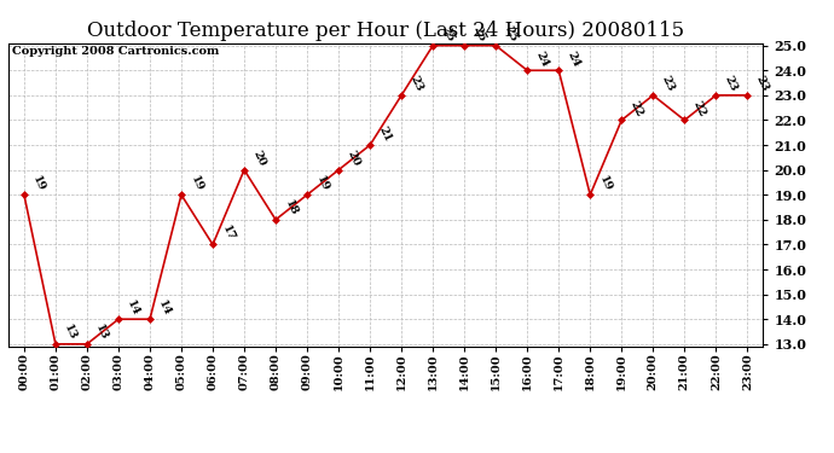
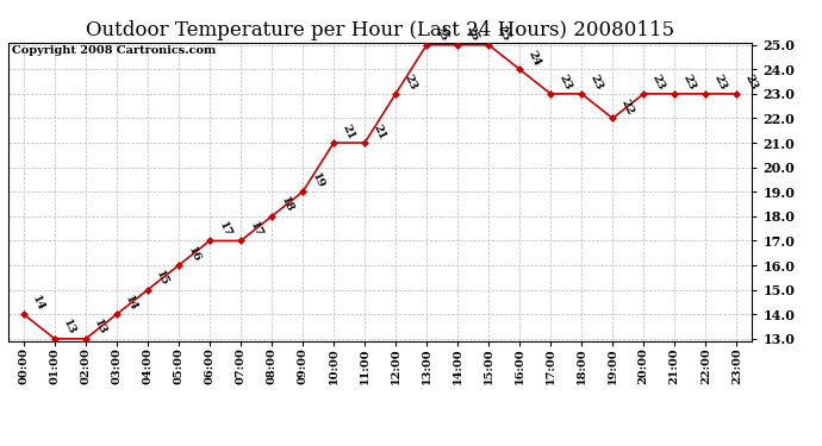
00:00: 19 -> 14
04:00: 14 -> 15
05:00: 19 -> 16
07:00: 20 -> 17
10:00: 20 -> 21
17:00: 24 -> 23
18:00: 19 -> 23
21:00: 22 -> 23
